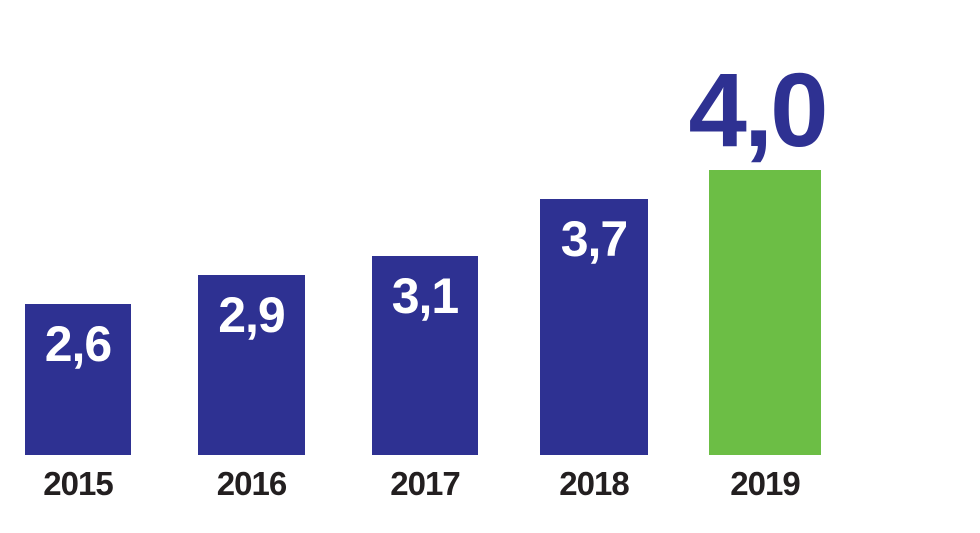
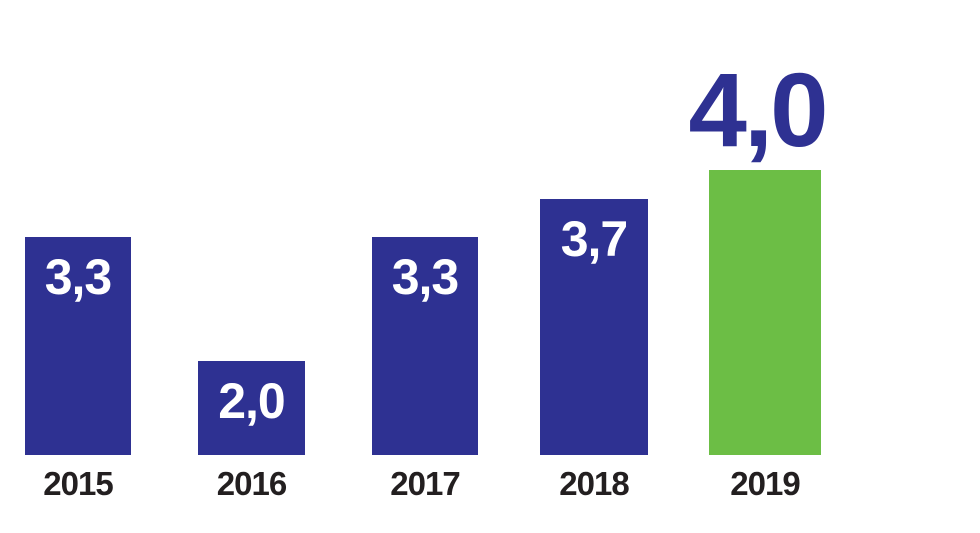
2015: 2,6 -> 3,3
2016: 2,9 -> 2,0
2017: 3,1 -> 3,3
